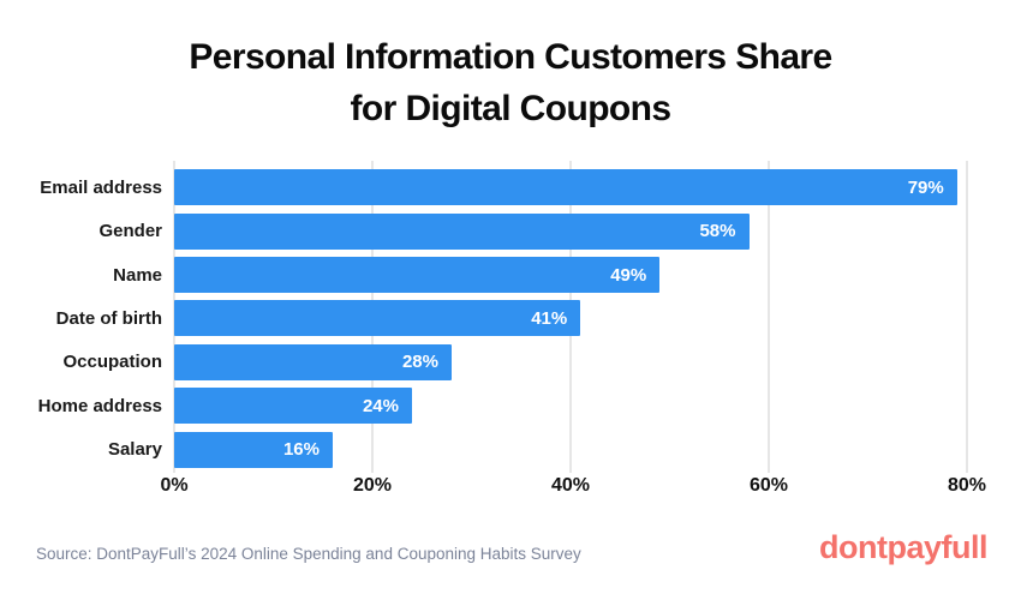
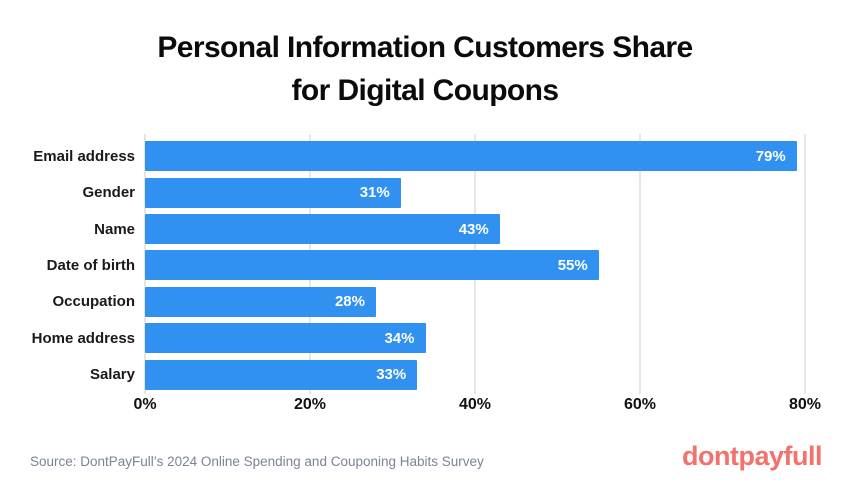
Gender: 58% -> 31%
Name: 49% -> 43%
Date of birth: 41% -> 55%
Home address: 24% -> 34%
Salary: 16% -> 33%
